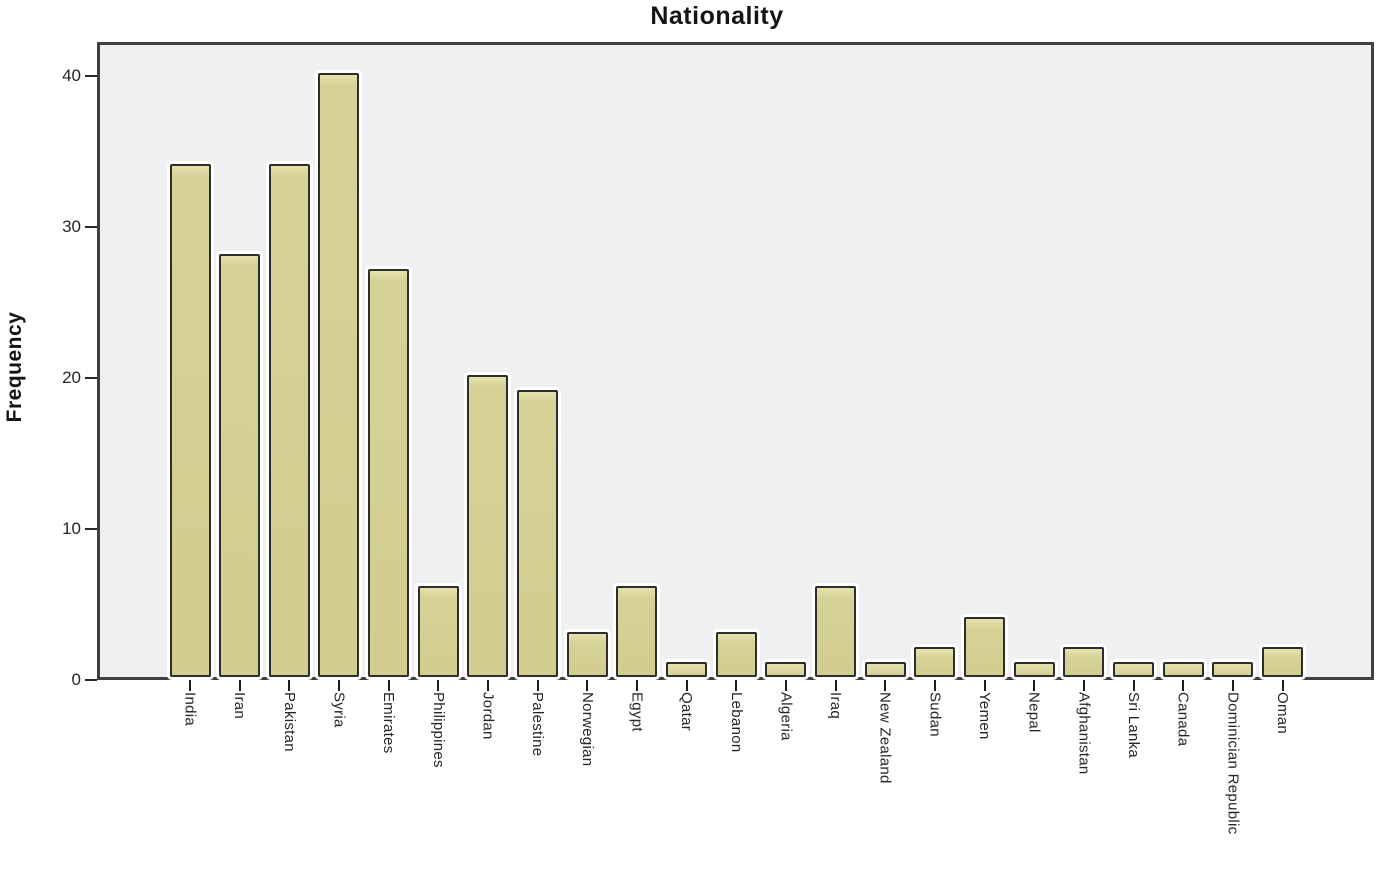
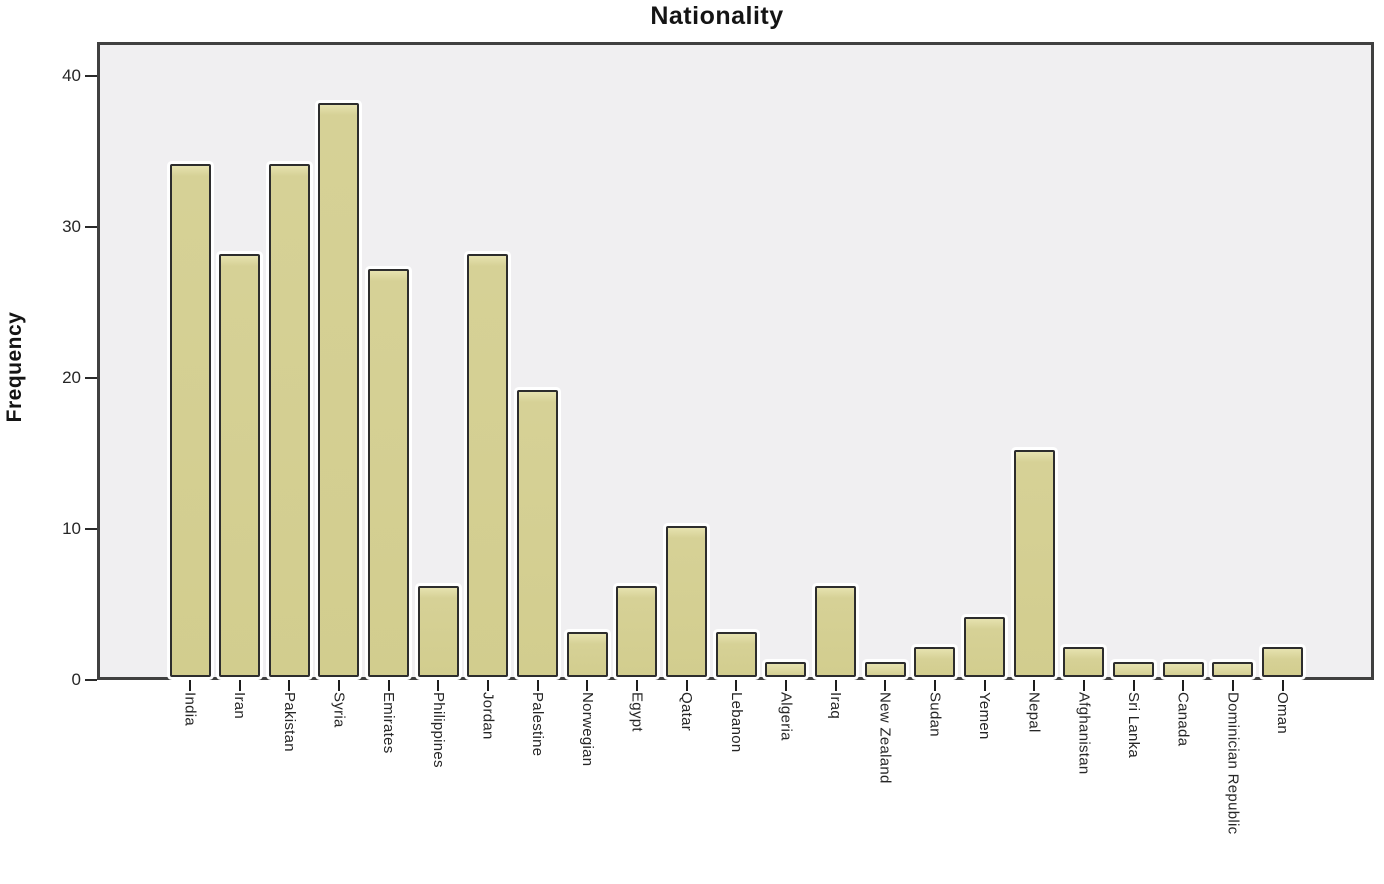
Syria: 40 -> 38
Jordan: 20 -> 28
Qatar: 1 -> 10
Nepal: 1 -> 15
